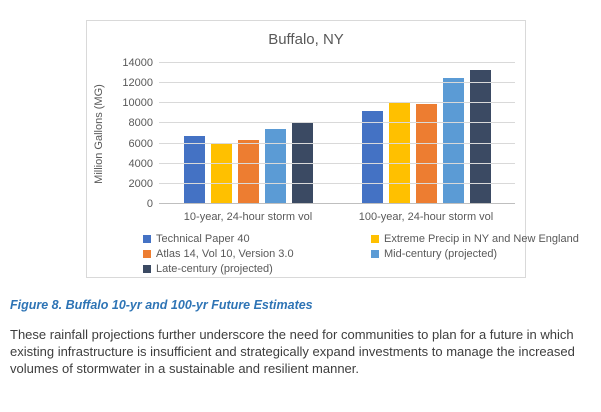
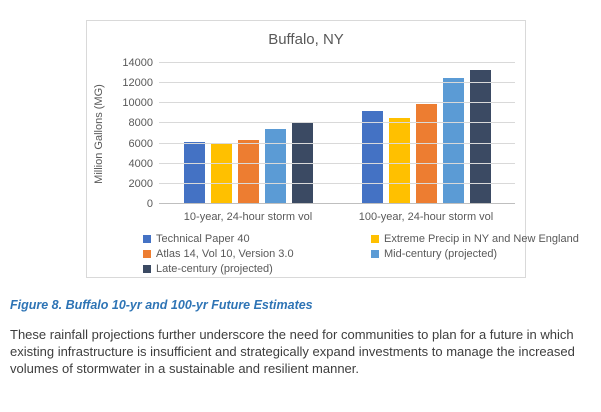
Technical Paper 40/10-year, 24-hour storm vol: 6600 -> 6100
Extreme Precip in NY and New England/100-year, 24-hour storm vol: 9900 -> 8400
